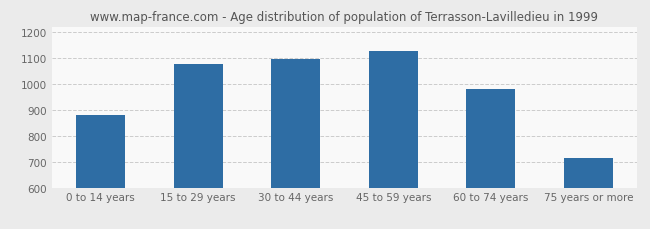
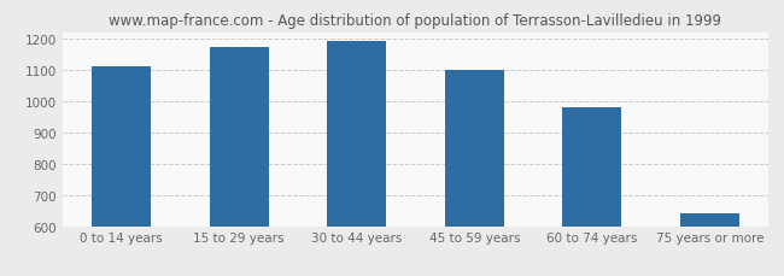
0 to 14 years: 880 -> 1112
15 to 29 years: 1075 -> 1173
30 to 44 years: 1095 -> 1190
45 to 59 years: 1125 -> 1101
75 years or more: 715 -> 640
